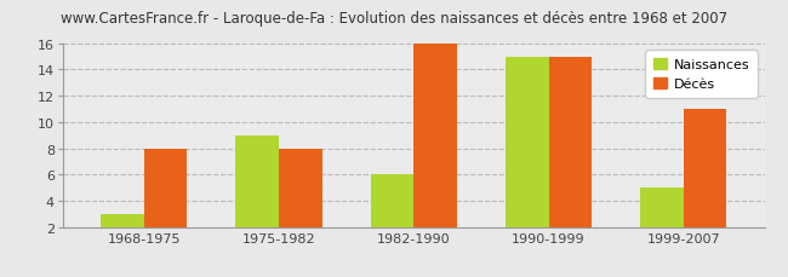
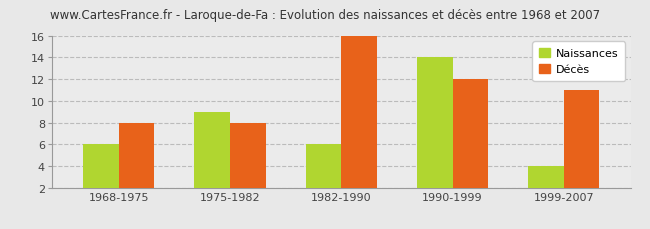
Naissances/1968-1975: 3 -> 6
Naissances/1990-1999: 15 -> 14
Décès/1990-1999: 15 -> 12
Naissances/1999-2007: 5 -> 4
